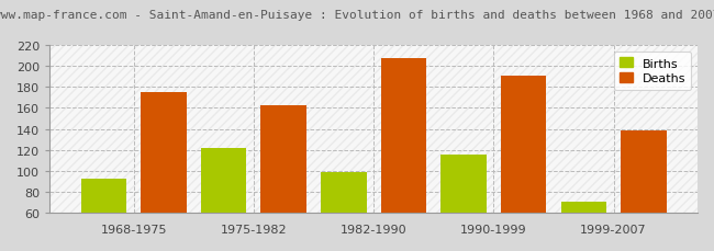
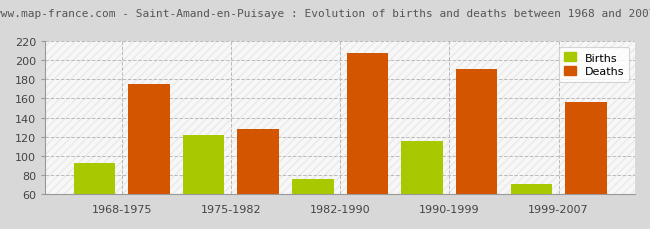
Deaths/1975-1982: 163 -> 128
Births/1982-1990: 99 -> 76
Deaths/1999-2007: 139 -> 156
